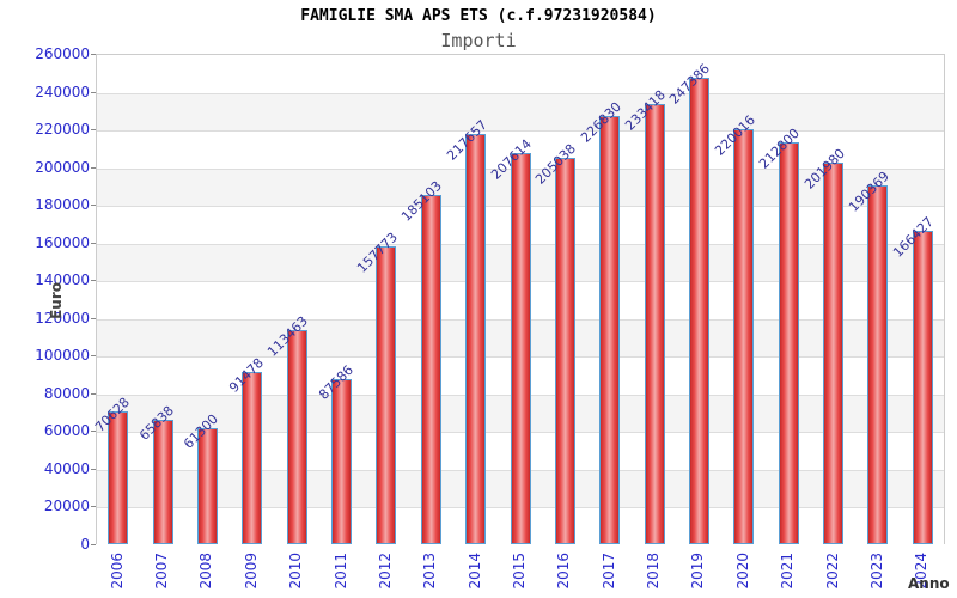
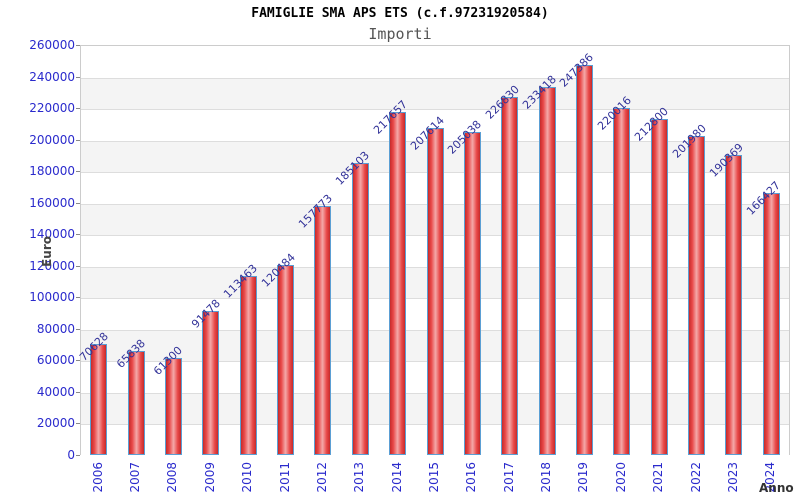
2011: 87586 -> 120484
